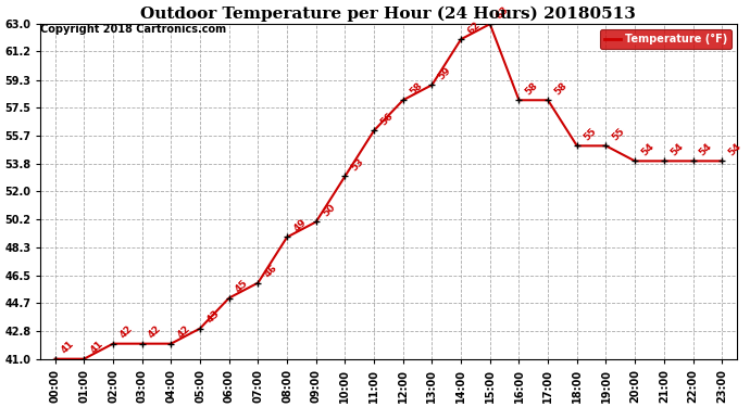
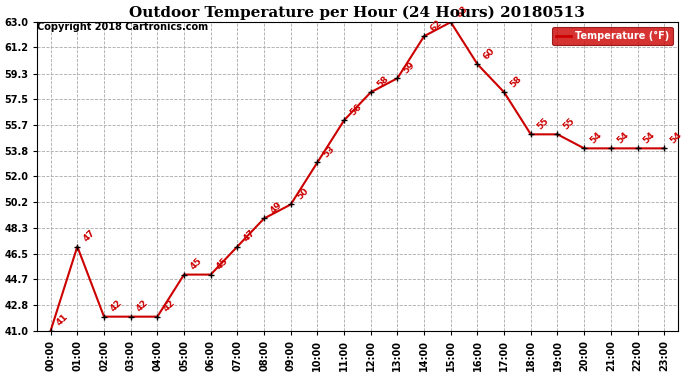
01:00: 41 -> 47
05:00: 43 -> 45
07:00: 46 -> 47
16:00: 58 -> 60
